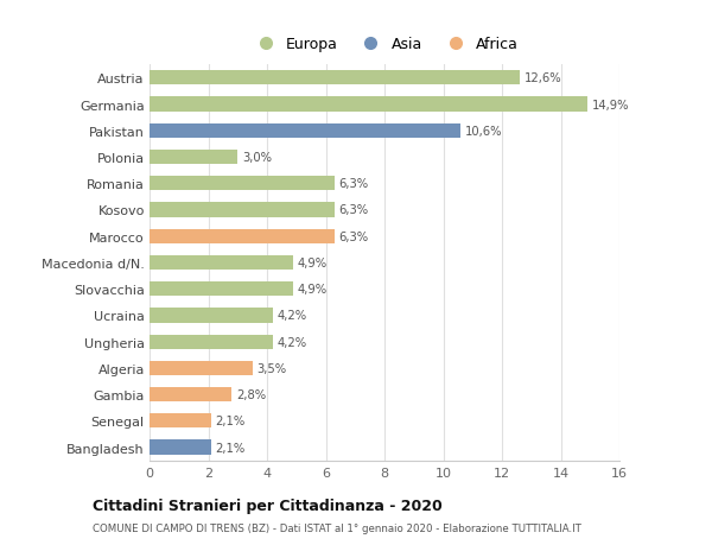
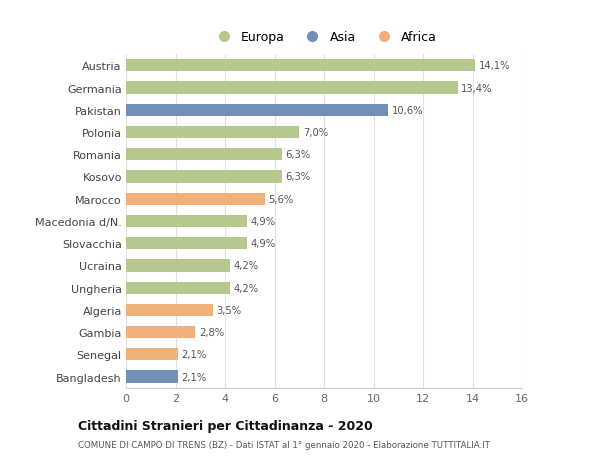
Austria: 12,6% -> 14,1%
Germania: 14,9% -> 13,4%
Polonia: 3,0% -> 7,0%
Marocco: 6,3% -> 5,6%
